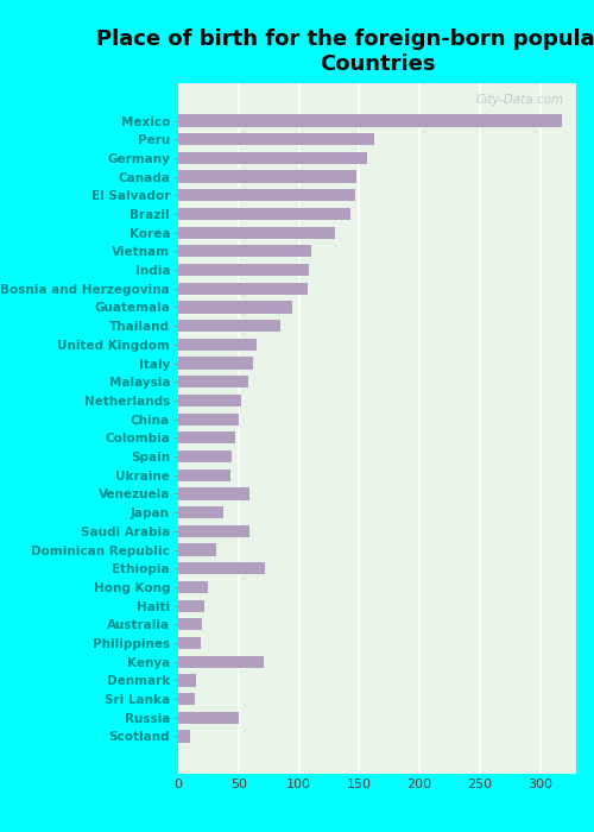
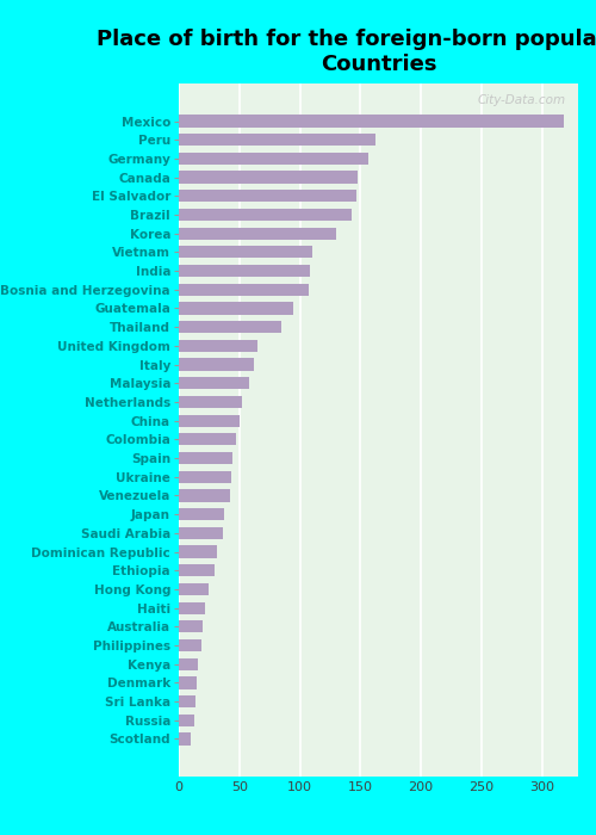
Venezuela: 59 -> 42
Saudi Arabia: 59 -> 36
Ethiopia: 72 -> 30
Kenya: 71 -> 16
Russia: 50 -> 13
